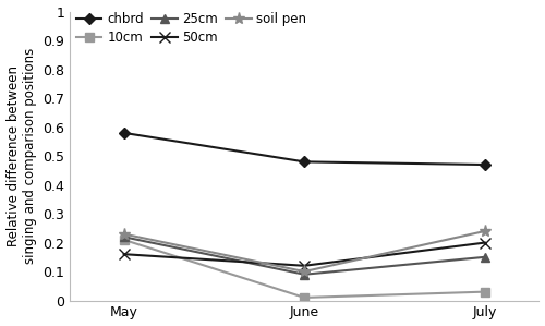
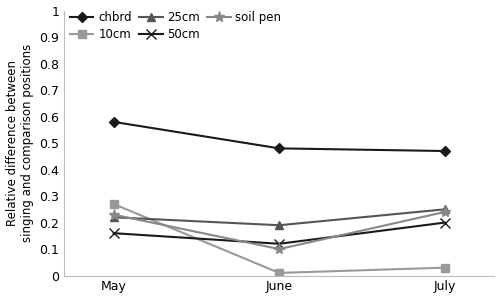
10cm/May: 0.21 -> 0.27
25cm/June: 0.09 -> 0.19
25cm/July: 0.15 -> 0.25
